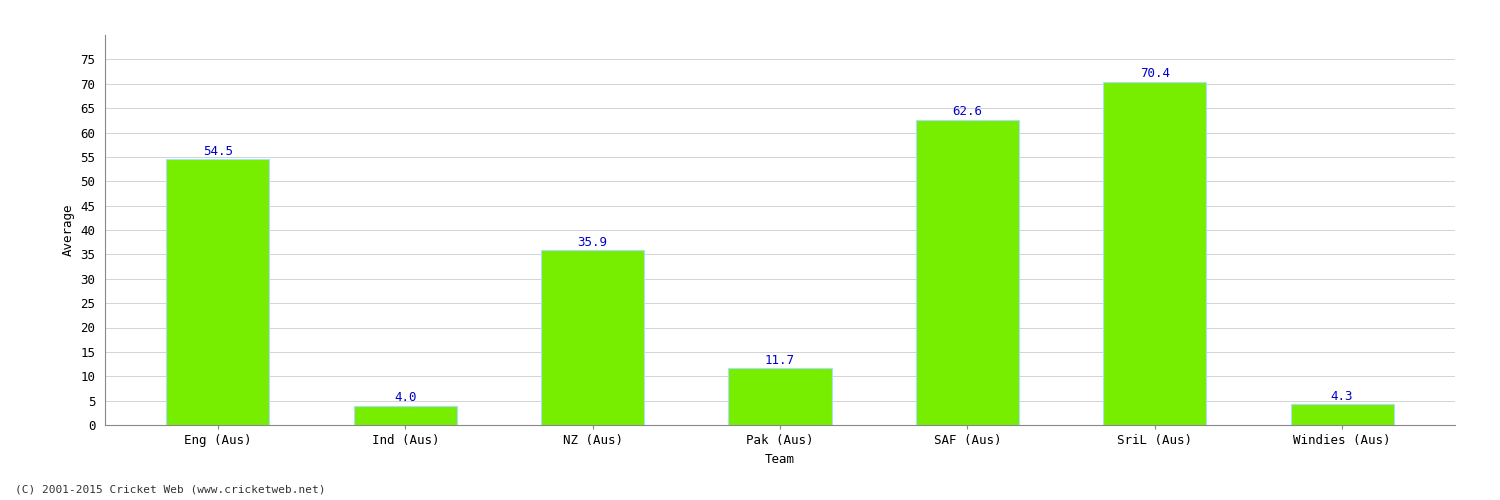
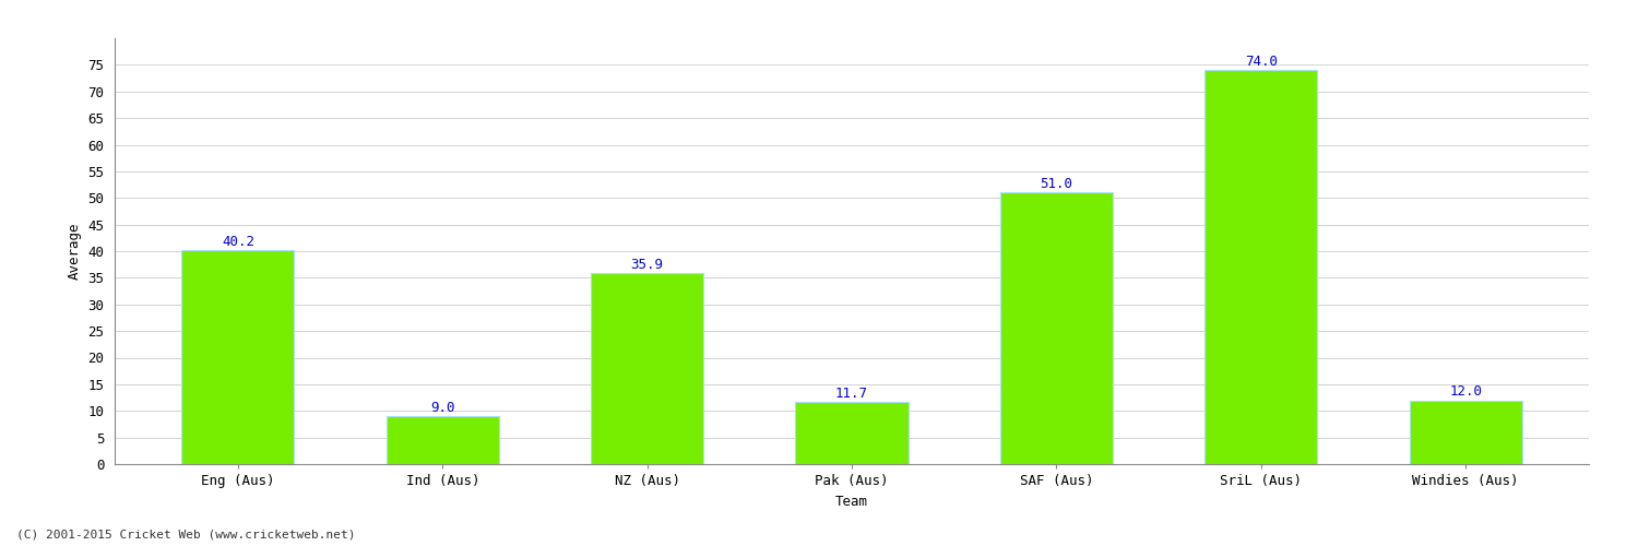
Eng (Aus): 54.5 -> 40.2
Ind (Aus): 4.0 -> 9.0
SAF (Aus): 62.6 -> 51.0
SriL (Aus): 70.4 -> 74.0
Windies (Aus): 4.3 -> 12.0
